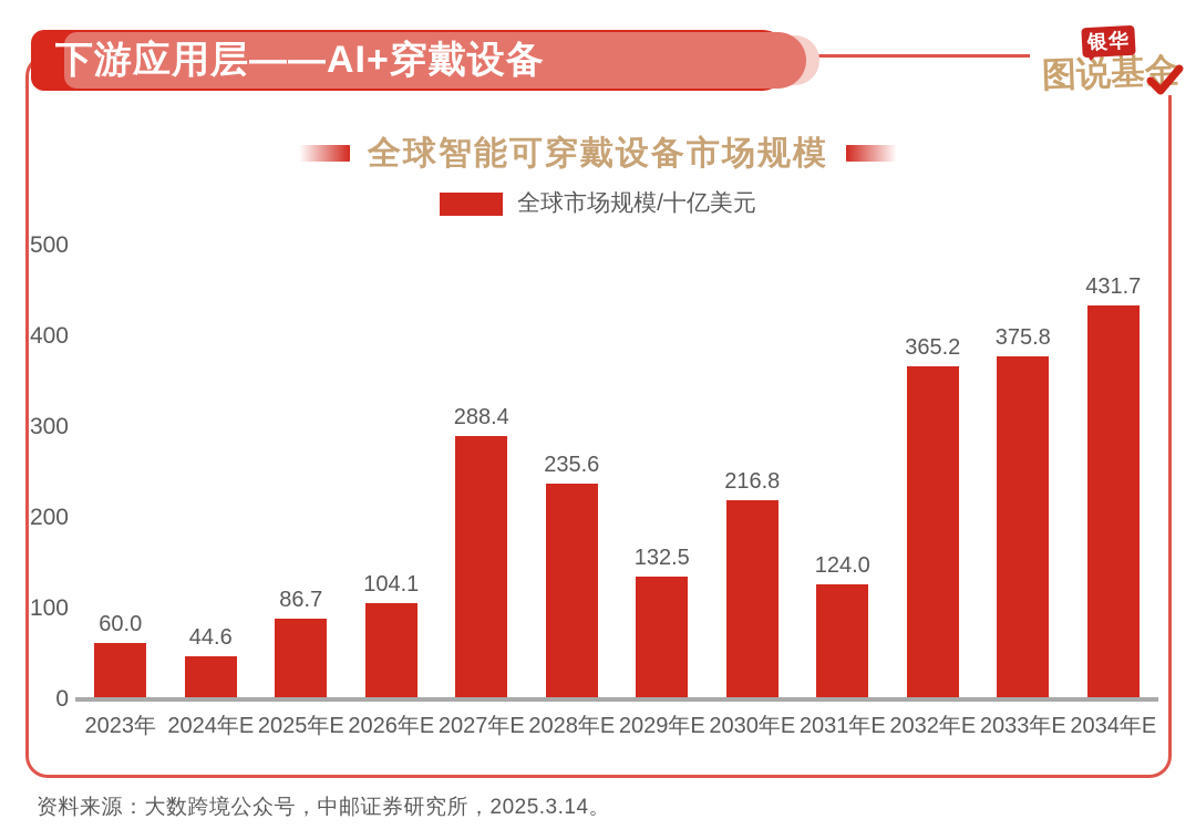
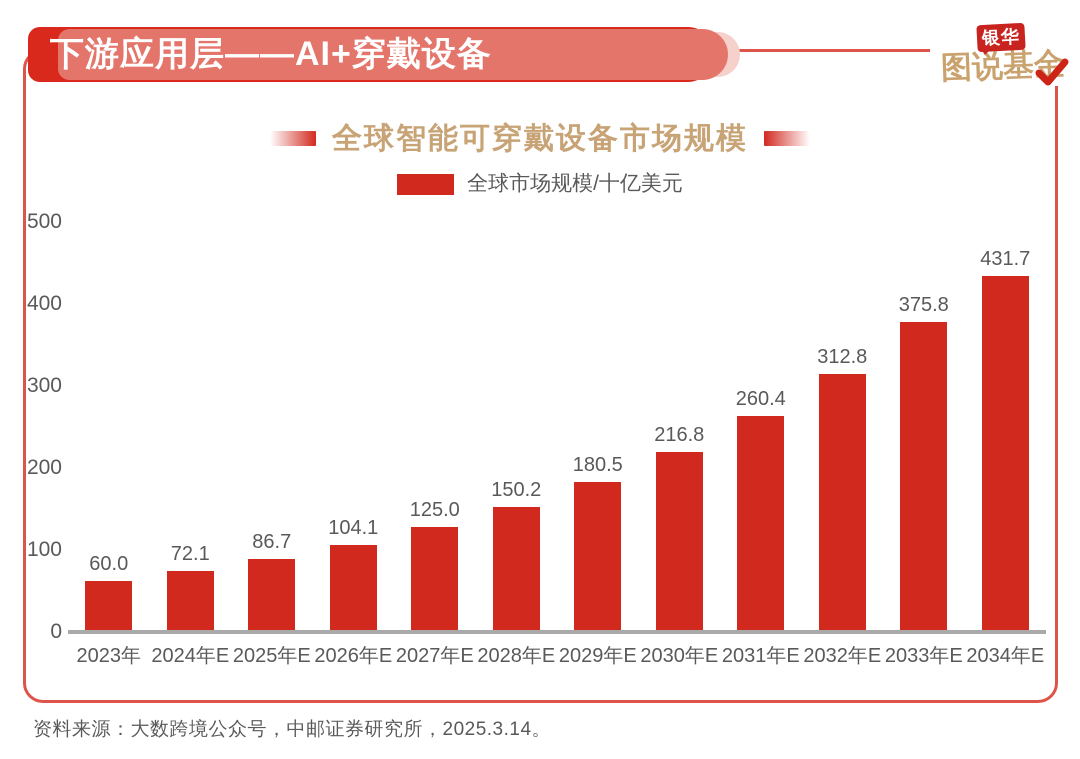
2024年E: 44.6 -> 72.1
2027年E: 288.4 -> 125.0
2028年E: 235.6 -> 150.2
2029年E: 132.5 -> 180.5
2031年E: 124.0 -> 260.4
2032年E: 365.2 -> 312.8
